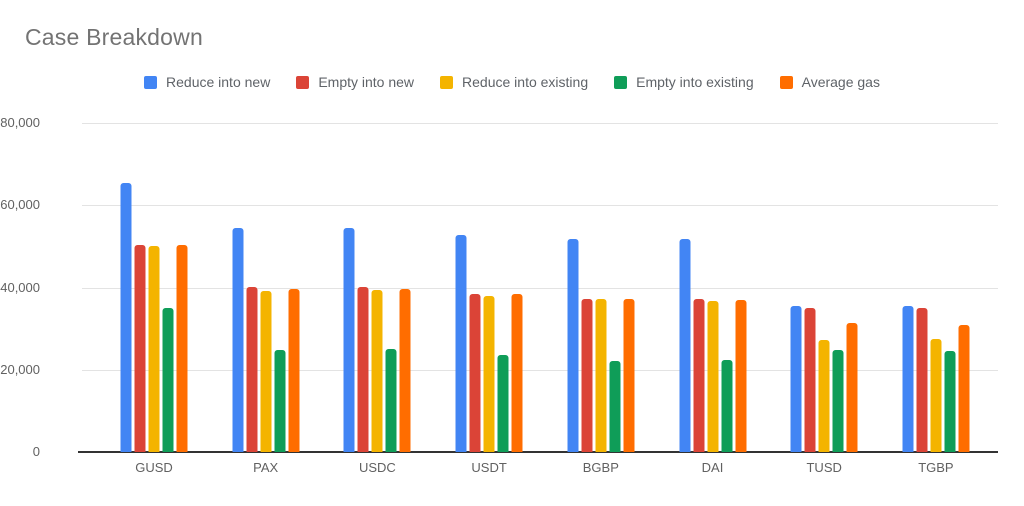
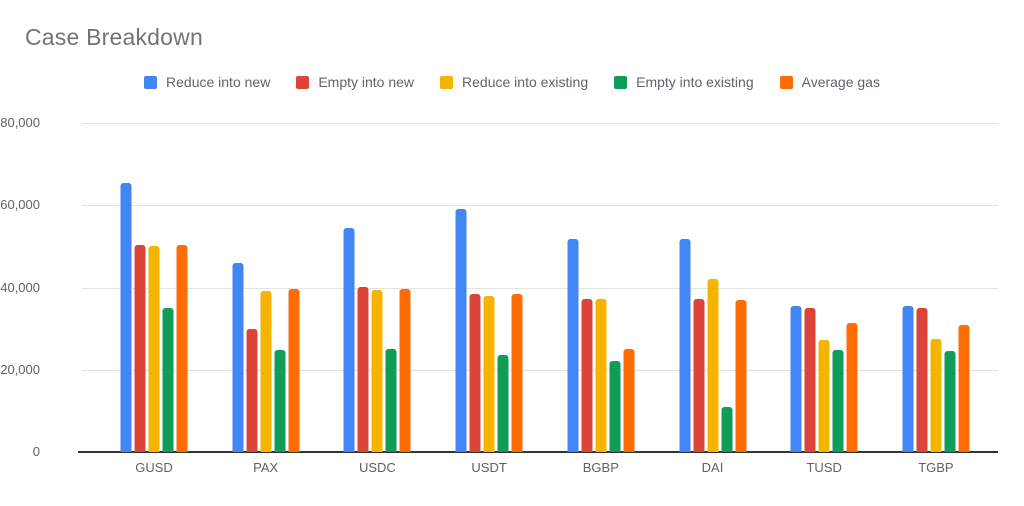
Reduce into new/PAX: 54000 -> 46000
Empty into new/PAX: 40000 -> 30000
Reduce into new/USDT: 53000 -> 59000
Average gas/BGBP: 37000 -> 25000
Reduce into existing/DAI: 37000 -> 42000
Empty into existing/DAI: 22000 -> 11000
